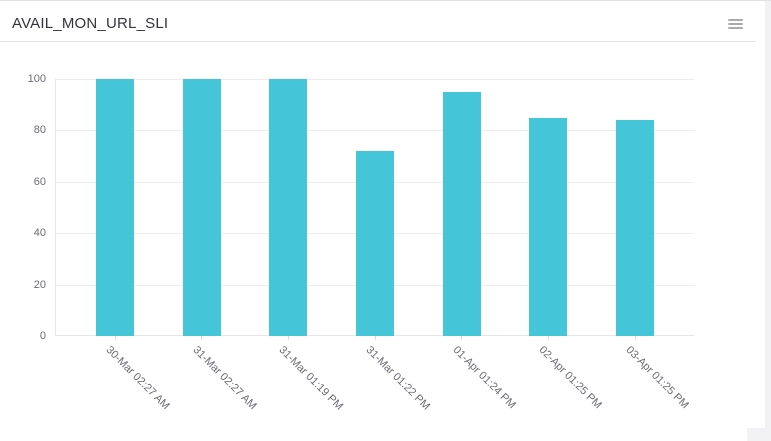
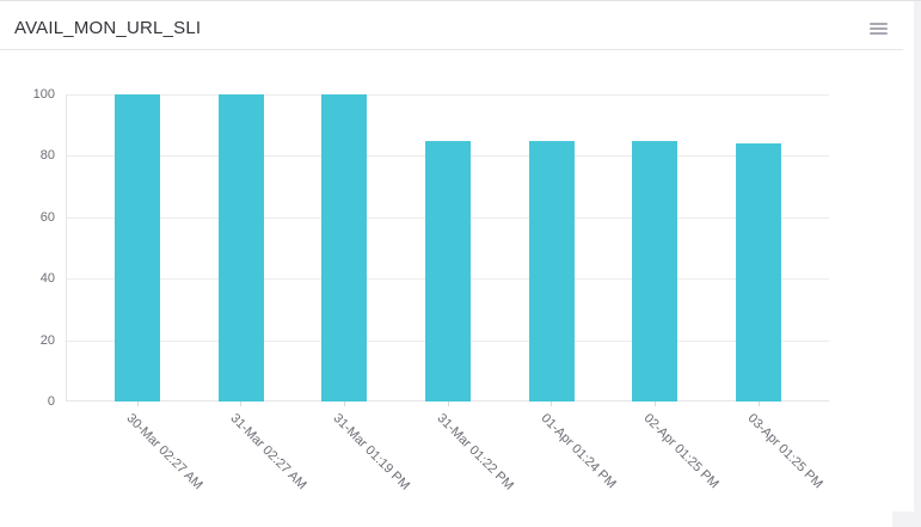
31-Mar 01:22 PM: 72 -> 85
01-Apr 01:24 PM: 95 -> 85
